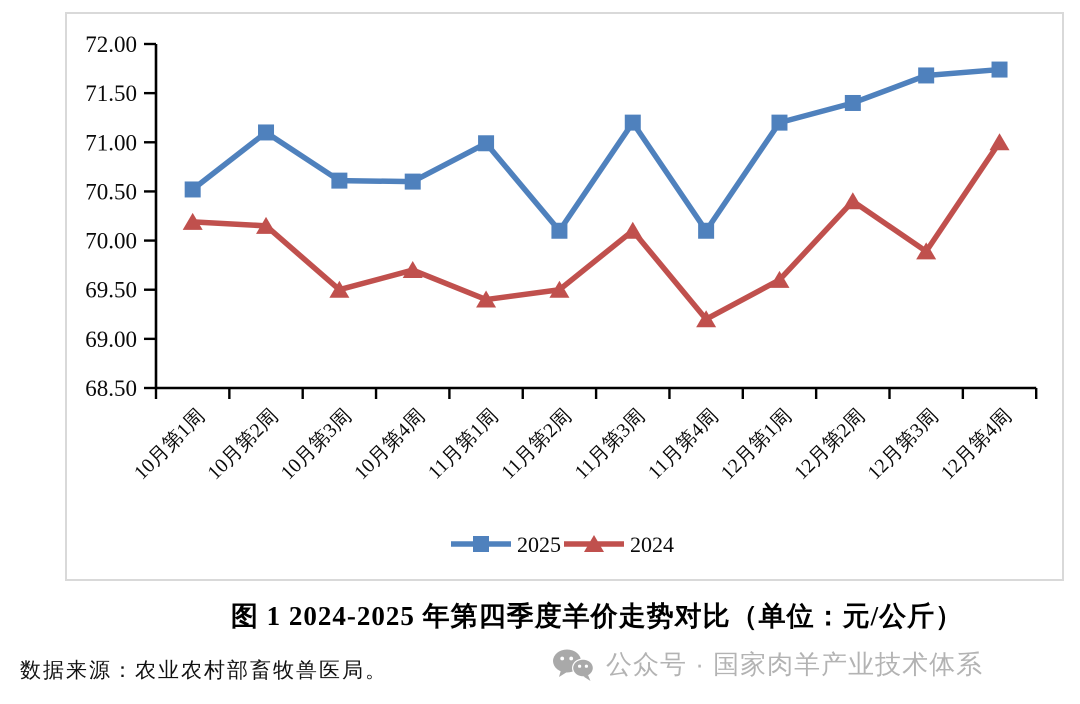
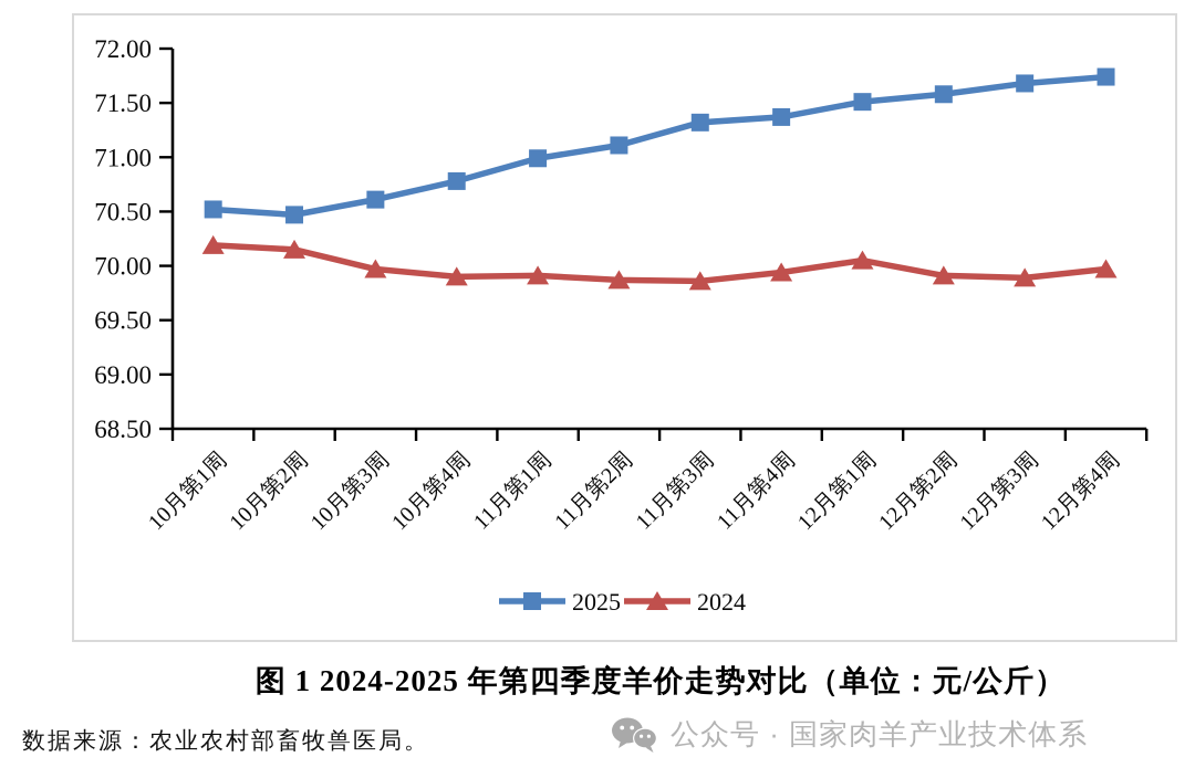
2025/10月第2周: 71.1 -> 70.5
2024/10月第3周: 69.5 -> 70.0
2025/10月第4周: 70.6 -> 70.8
2024/10月第4周: 69.7 -> 69.9
2024/11月第1周: 69.4 -> 69.9
2025/11月第2周: 70.1 -> 71.1
2024/11月第2周: 69.5 -> 69.9
2025/11月第3周: 71.2 -> 71.3
2024/11月第3周: 70.1 -> 69.9
2025/11月第4周: 70.1 -> 71.4
2024/11月第4周: 69.2 -> 69.9
2025/12月第1周: 71.2 -> 71.5
2024/12月第1周: 69.6 -> 70.0
2025/12月第2周: 71.4 -> 71.6
2024/12月第2周: 70.4 -> 69.9
2024/12月第4周: 71.0 -> 70.0
